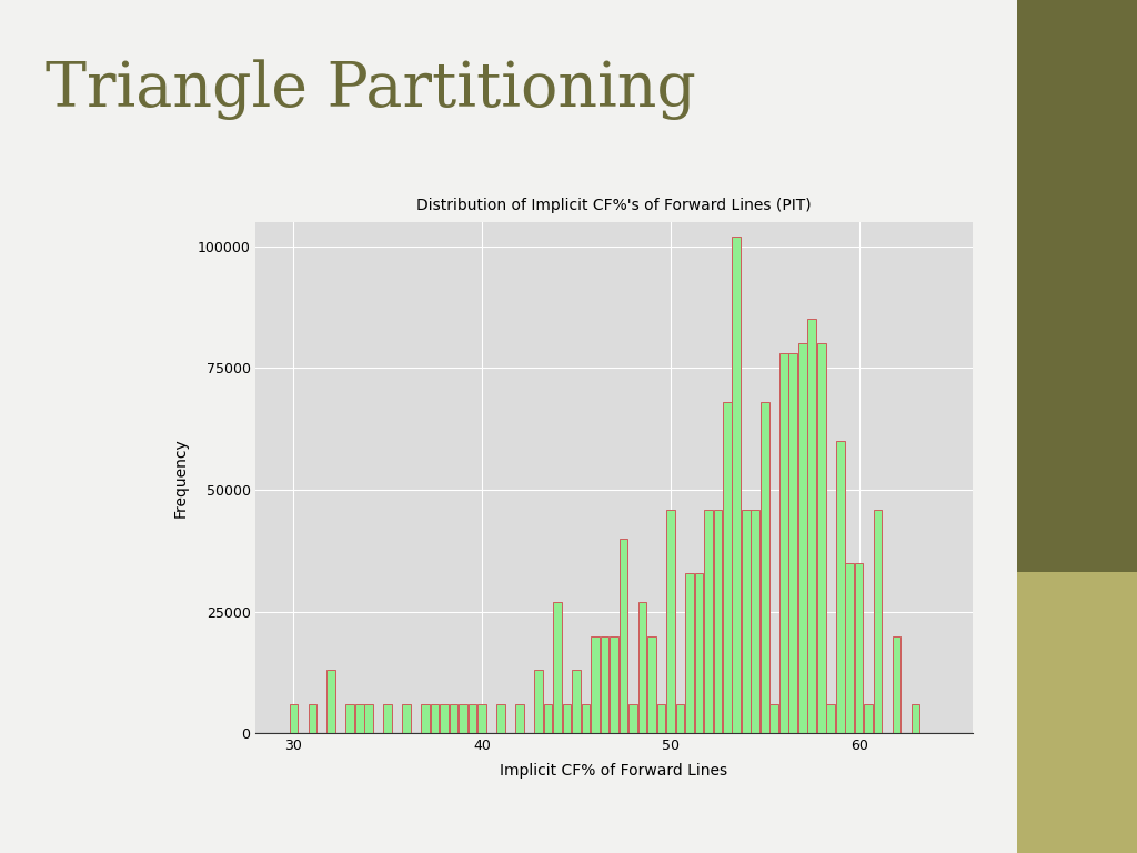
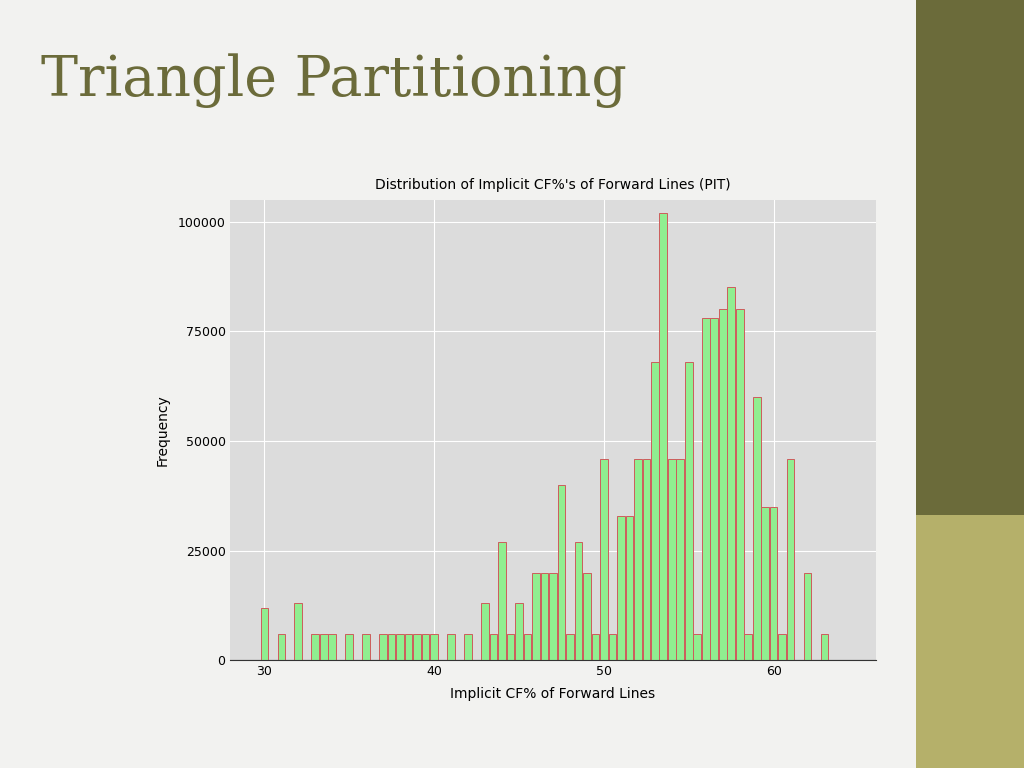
30: 6000 -> 12000
